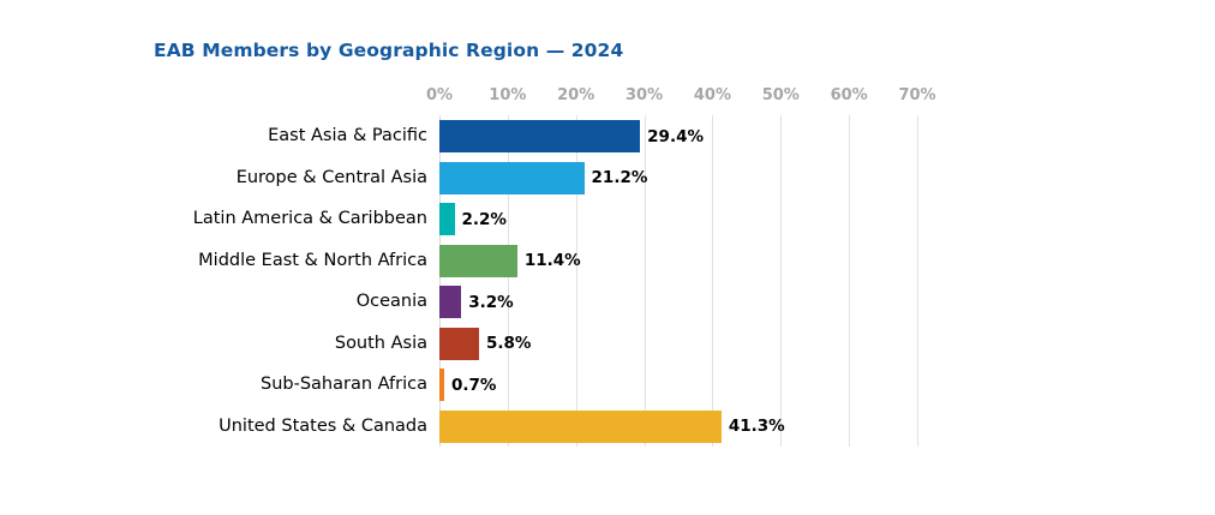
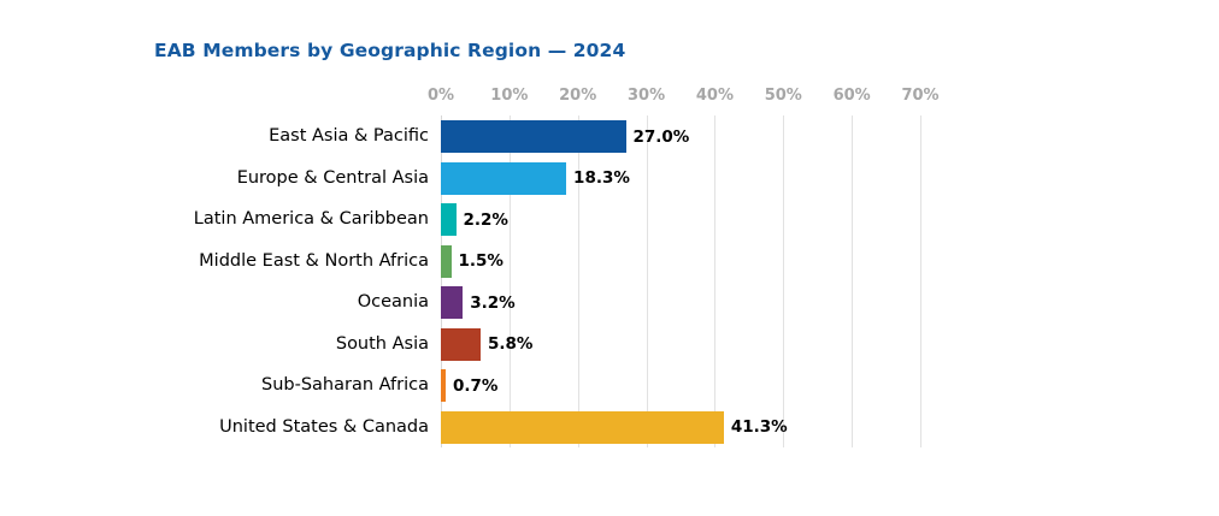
East Asia & Pacific: 29.4% -> 27.0%
Europe & Central Asia: 21.2% -> 18.3%
Middle East & North Africa: 11.4% -> 1.5%
